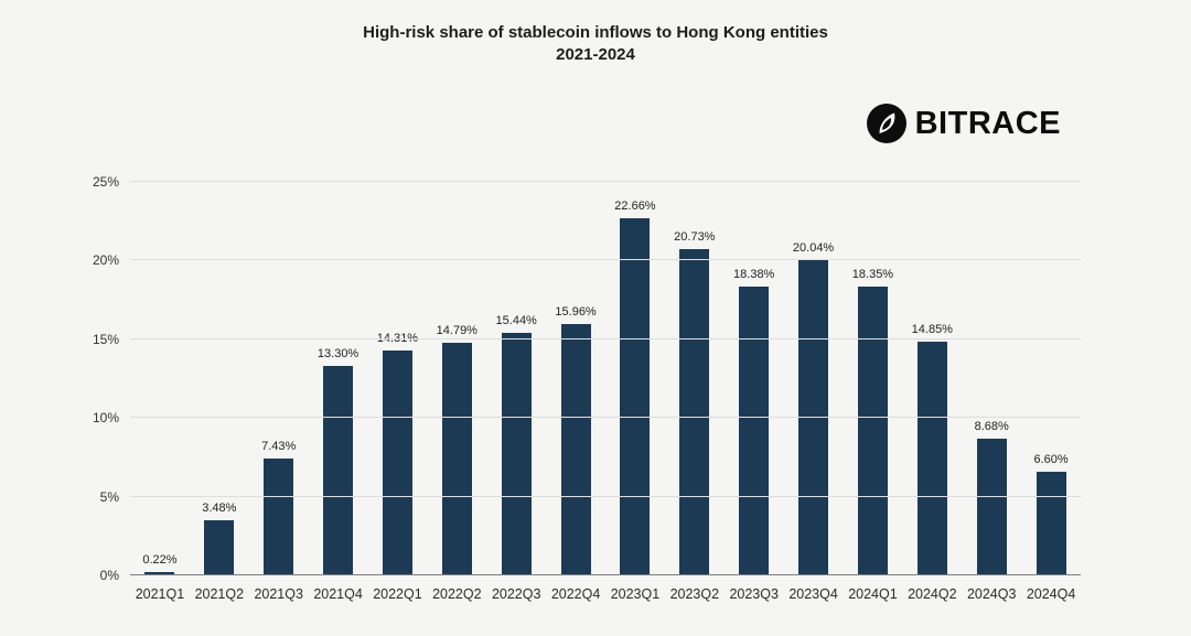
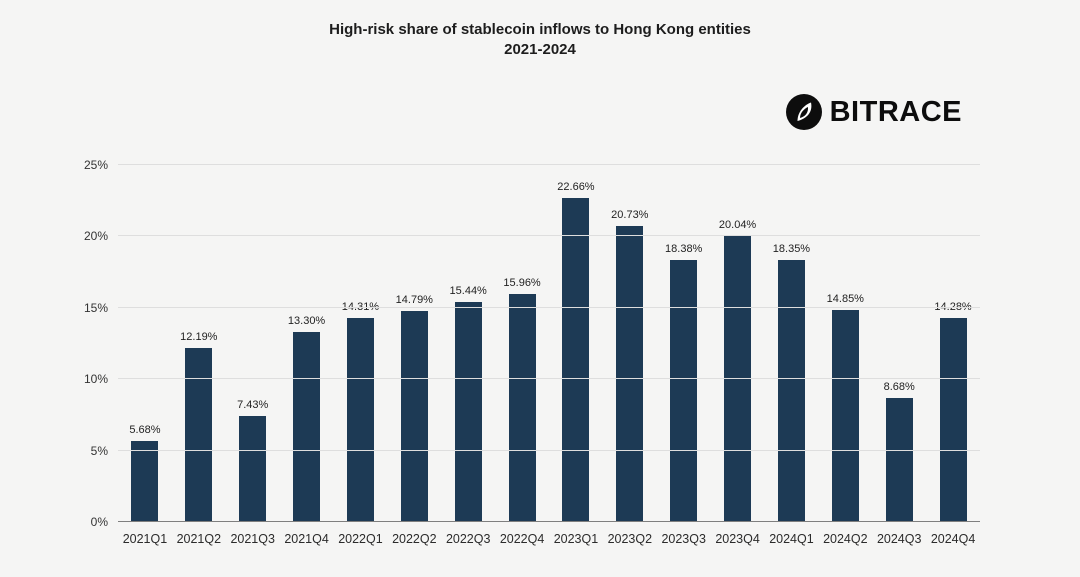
2021Q1: 0.22% -> 5.68%
2021Q2: 3.48% -> 12.19%
2024Q4: 6.60% -> 14.28%
